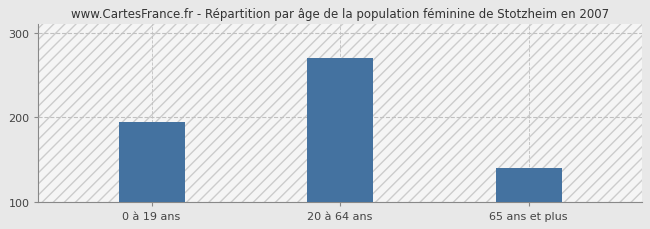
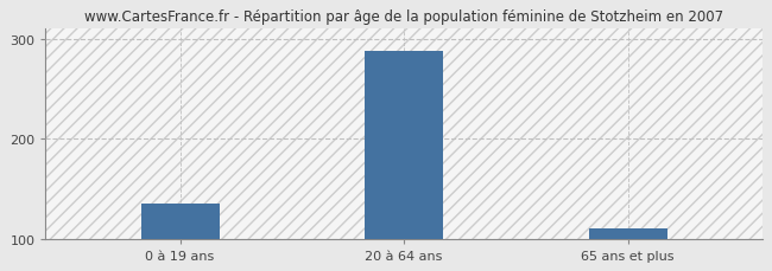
0 à 19 ans: 194 -> 135
20 à 64 ans: 270 -> 288
65 ans et plus: 140 -> 110
